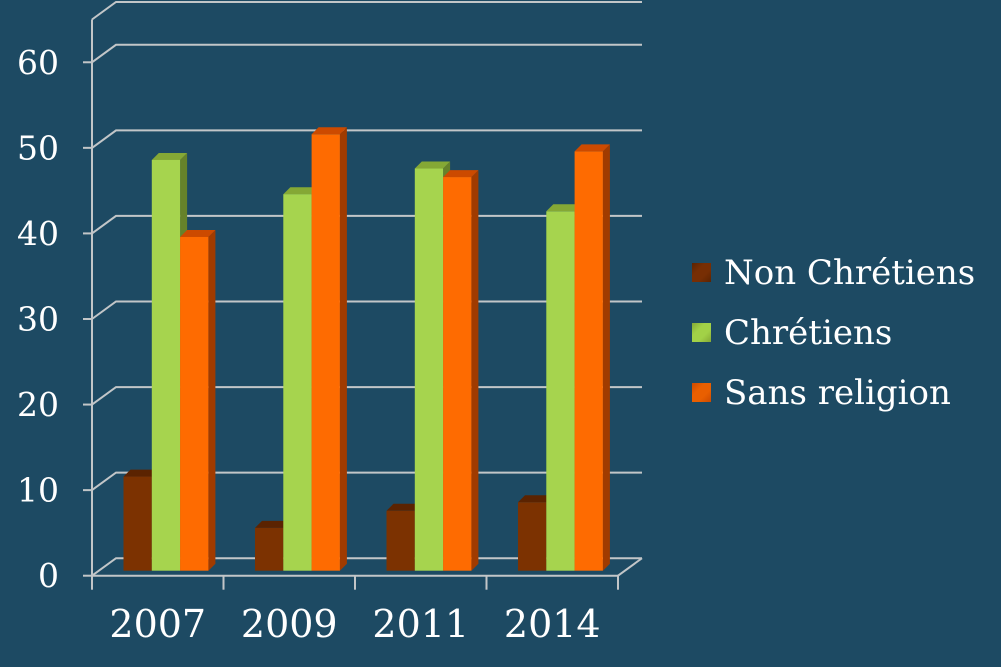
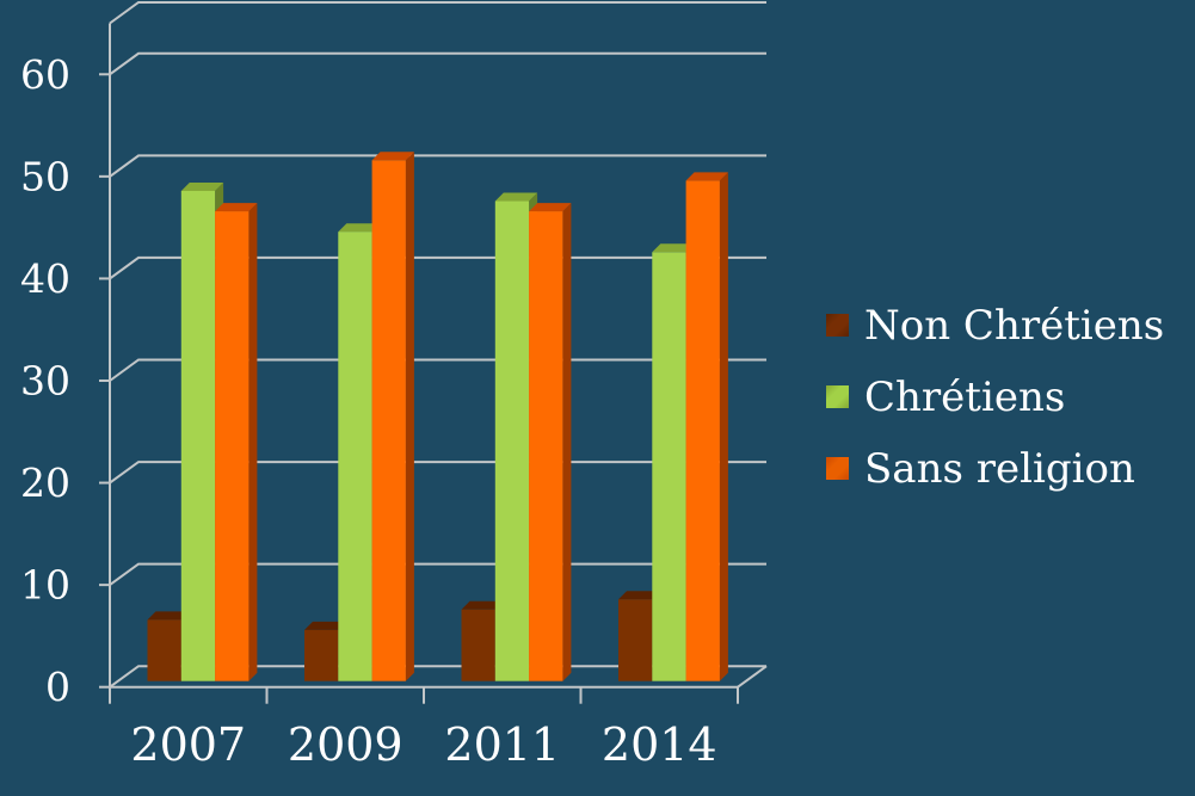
Non Chrétiens/2007: 11 -> 6
Sans religion/2007: 39 -> 46
